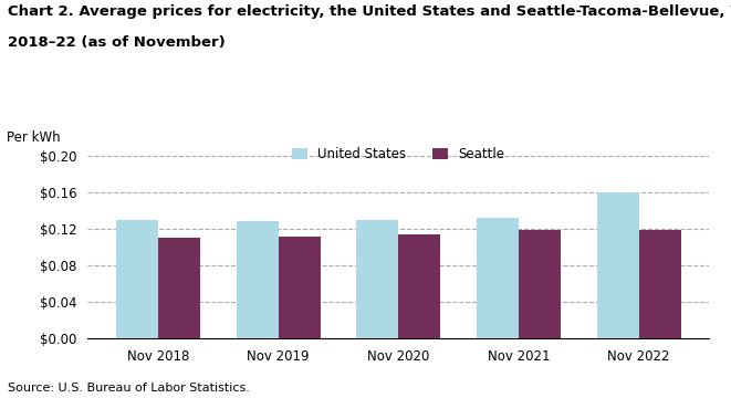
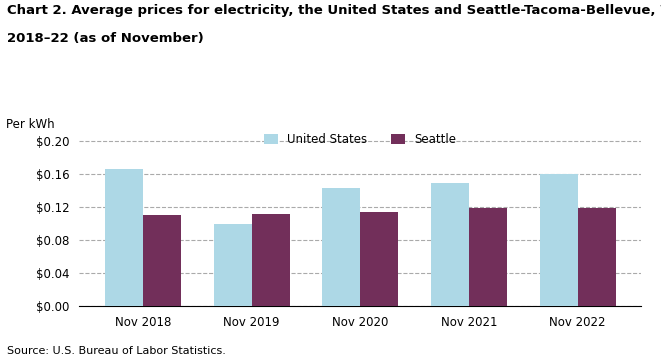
United States/Nov 2018: $0.130 -> $0.166
United States/Nov 2019: $0.129 -> $0.100
United States/Nov 2020: $0.131 -> $0.144
United States/Nov 2021: $0.132 -> $0.150
